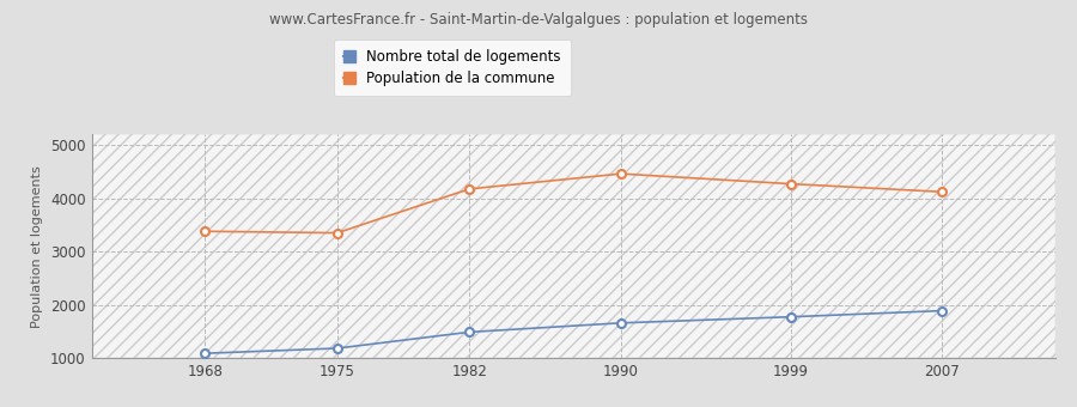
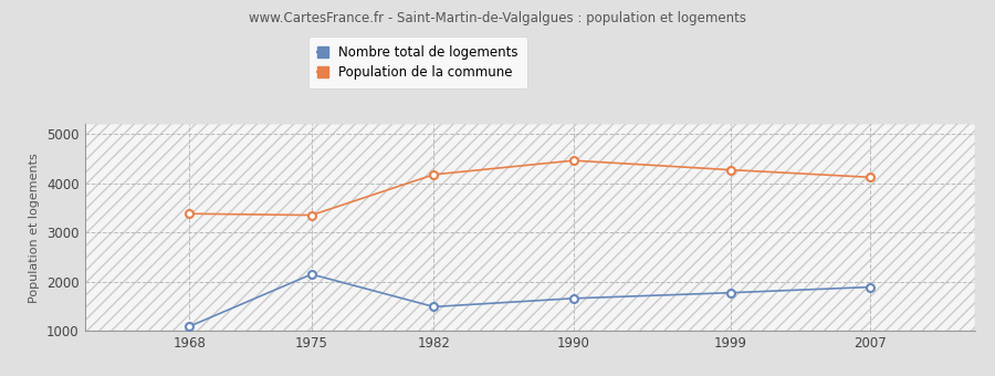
Nombre total de logements/1975: 1180 -> 2150
